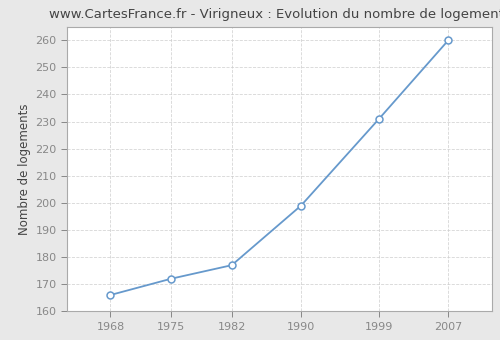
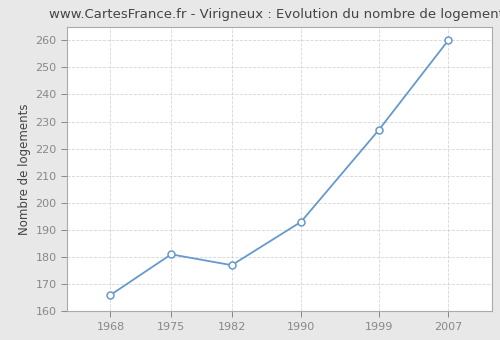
1975: 172 -> 181
1990: 199 -> 193
1999: 231 -> 227
